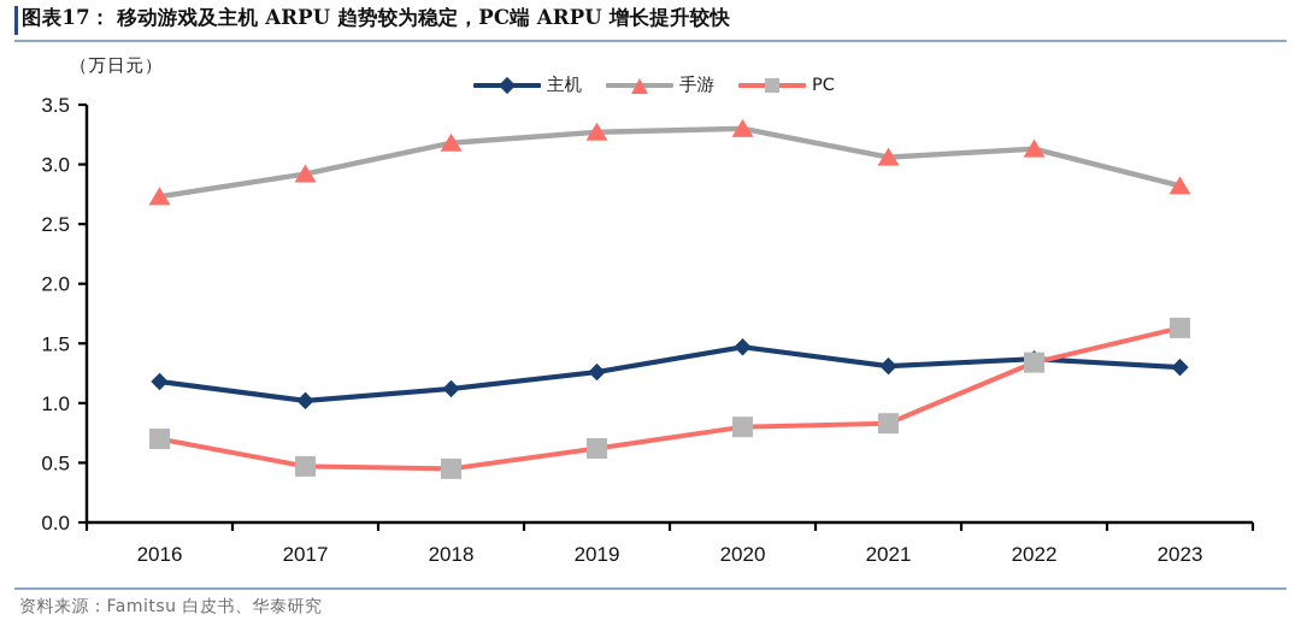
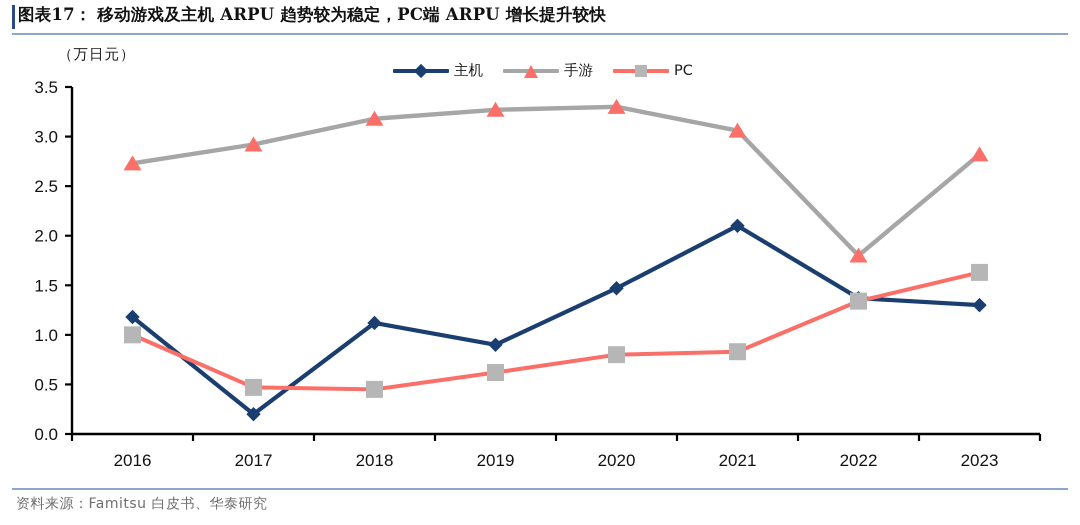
PC/2016: 0.7 -> 1.0
主机/2017: 1.0 -> 0.2
主机/2019: 1.3 -> 0.9
主机/2021: 1.3 -> 2.1
手游/2022: 3.1 -> 1.8
